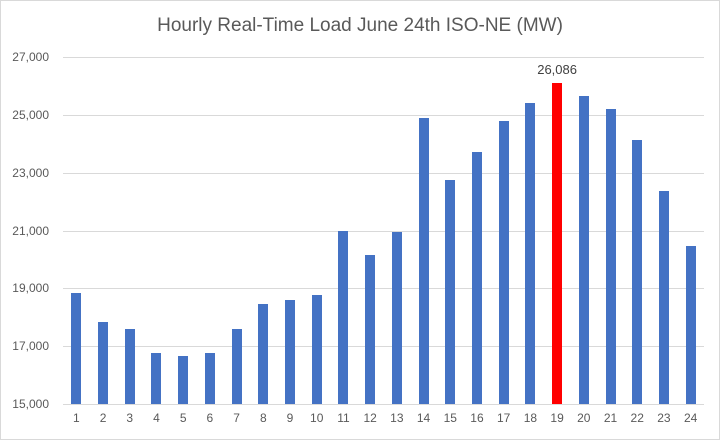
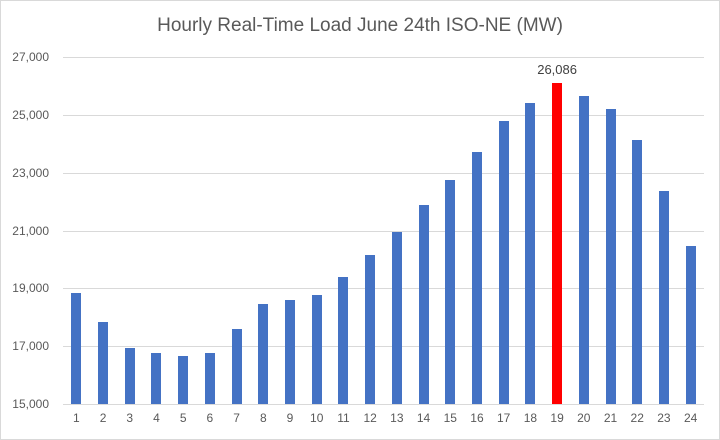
3: 17600 -> 16900
11: 21000 -> 19400
14: 24900 -> 21900
